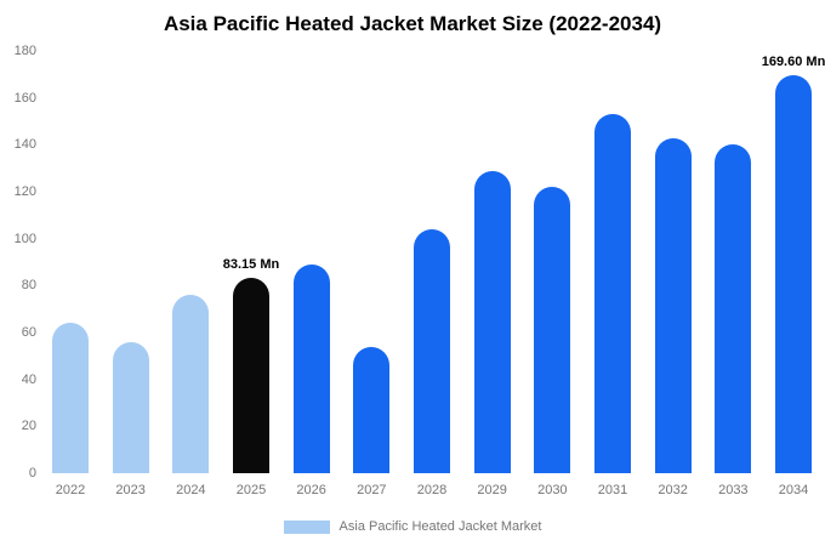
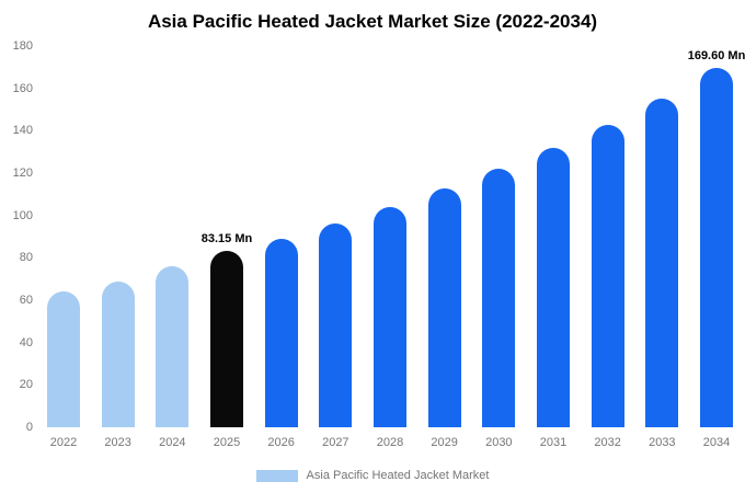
2023: 56 -> 69
2027: 54 -> 96
2029: 129 -> 113
2031: 153 -> 132
2033: 140 -> 155
